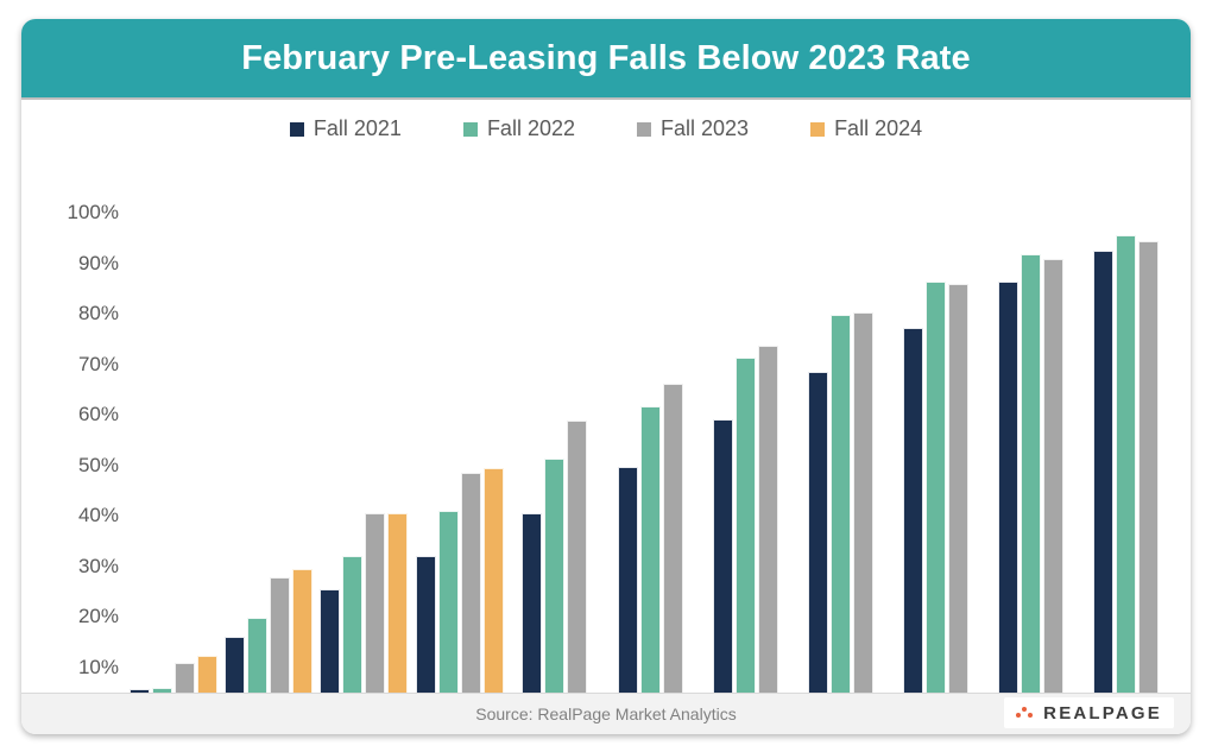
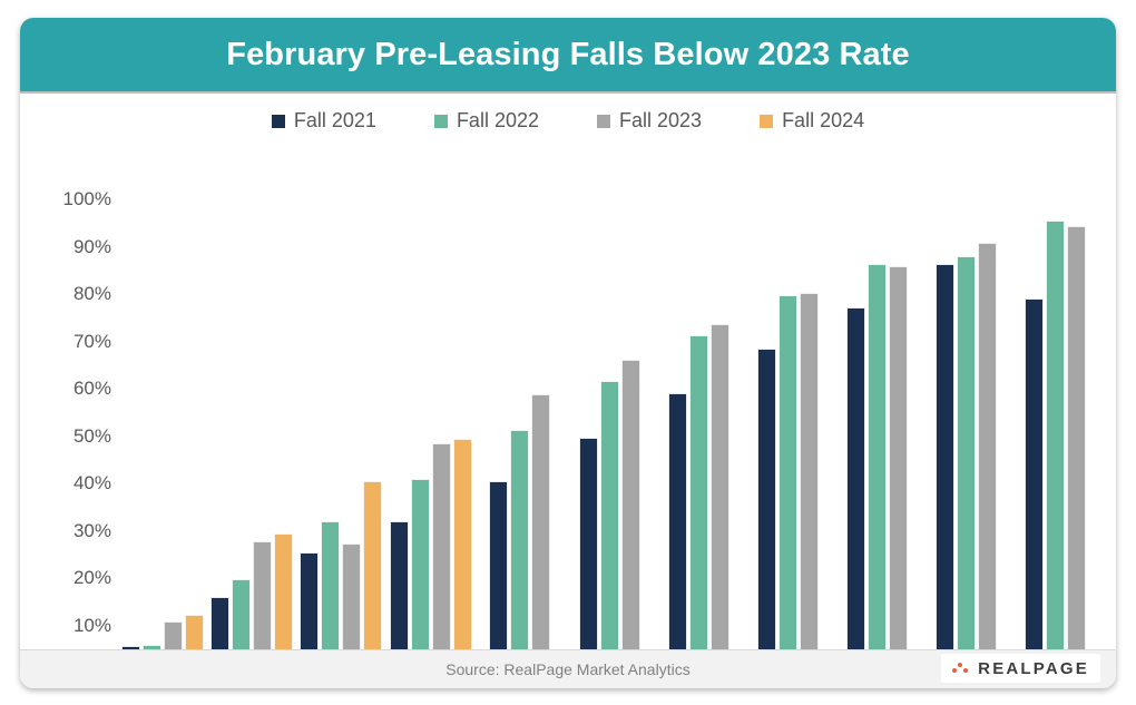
Fall 2023/Dec: 40% -> 27%
Fall 2022/Jul: 92% -> 88%
Fall 2021/Aug: 92% -> 79%
